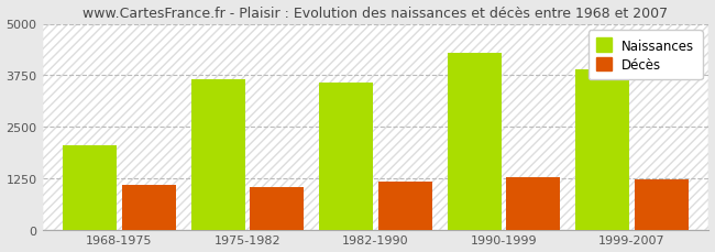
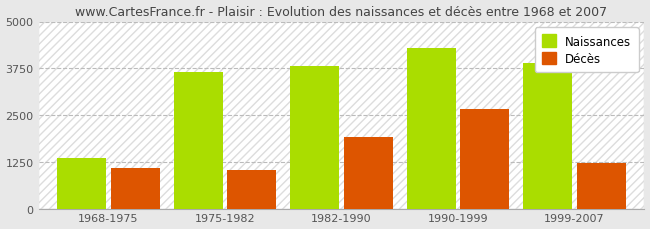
Naissances/1968-1975: 2050 -> 1350
Naissances/1982-1990: 3580 -> 3800
Décès/1982-1990: 1180 -> 1900
Décès/1990-1999: 1280 -> 2650
